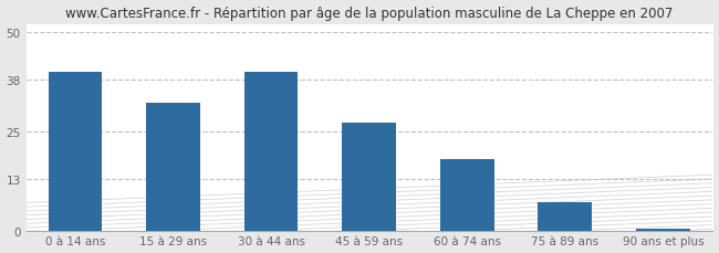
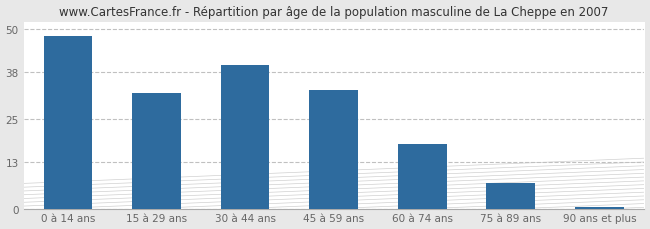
0 à 14 ans: 40.0 -> 48.0
45 à 59 ans: 27.0 -> 33.0
